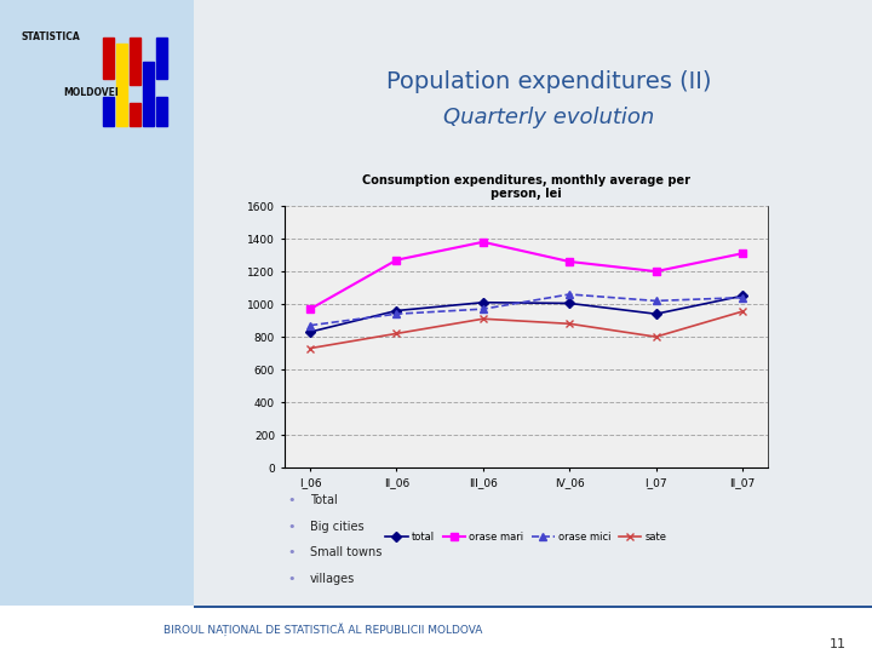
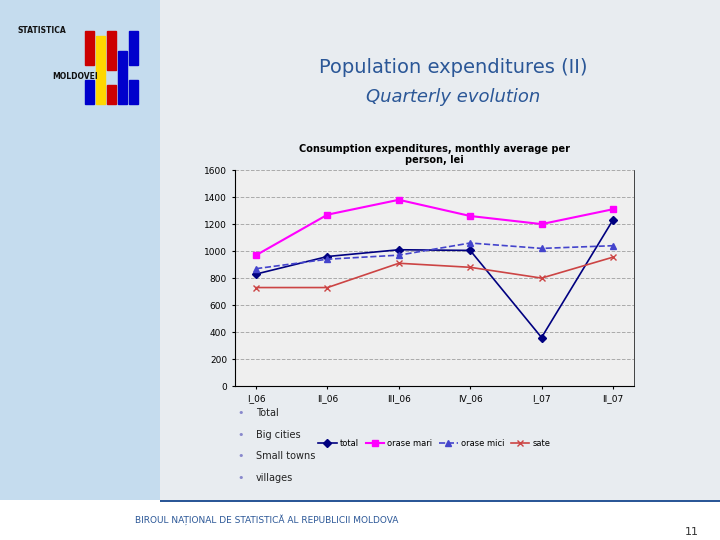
sate/II_06: 820 -> 730
total/I_07: 940 -> 360
total/II_07: 1050 -> 1230
